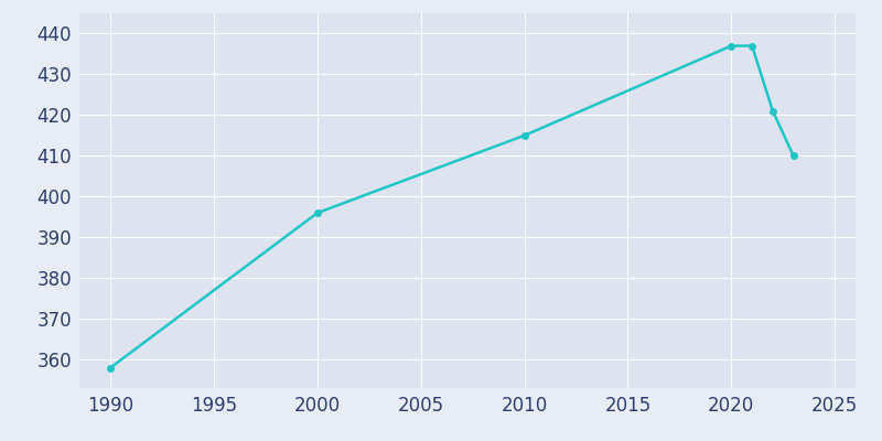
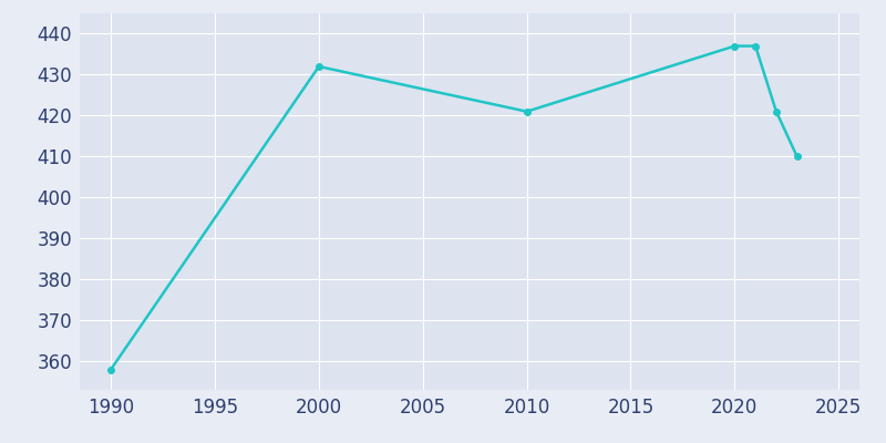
2000: 396 -> 432
2010: 415 -> 421
